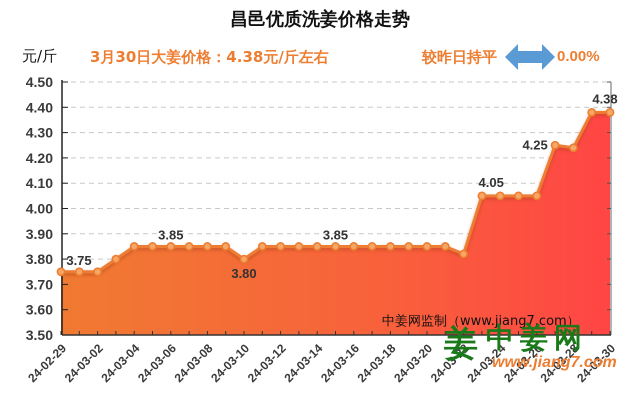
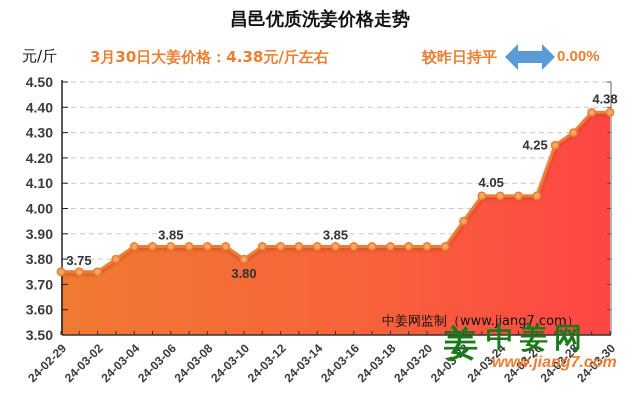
24-03-22: 3.82 -> 3.95
24-03-28: 4.24 -> 4.30
